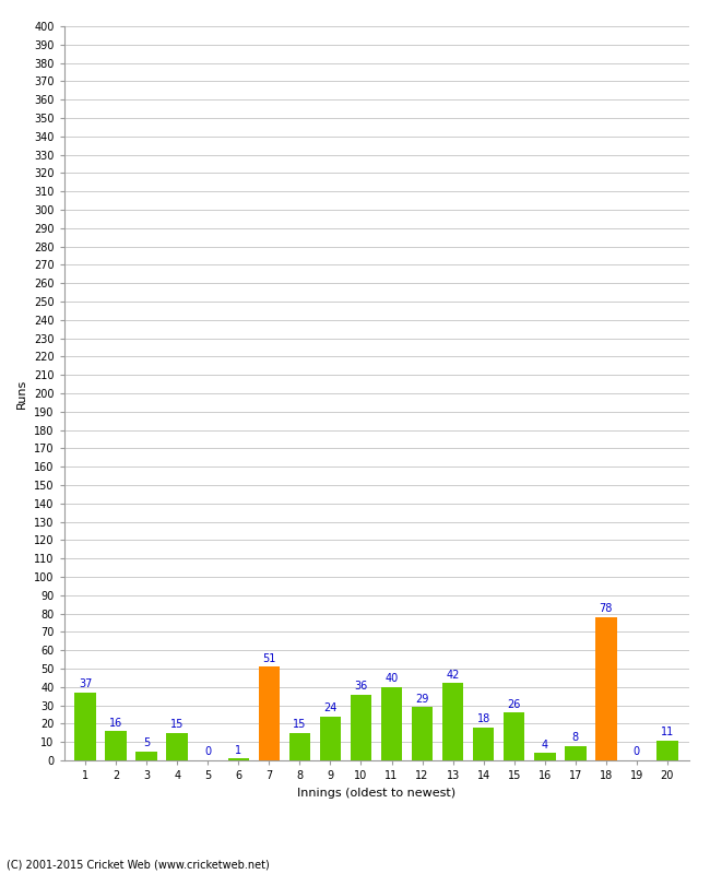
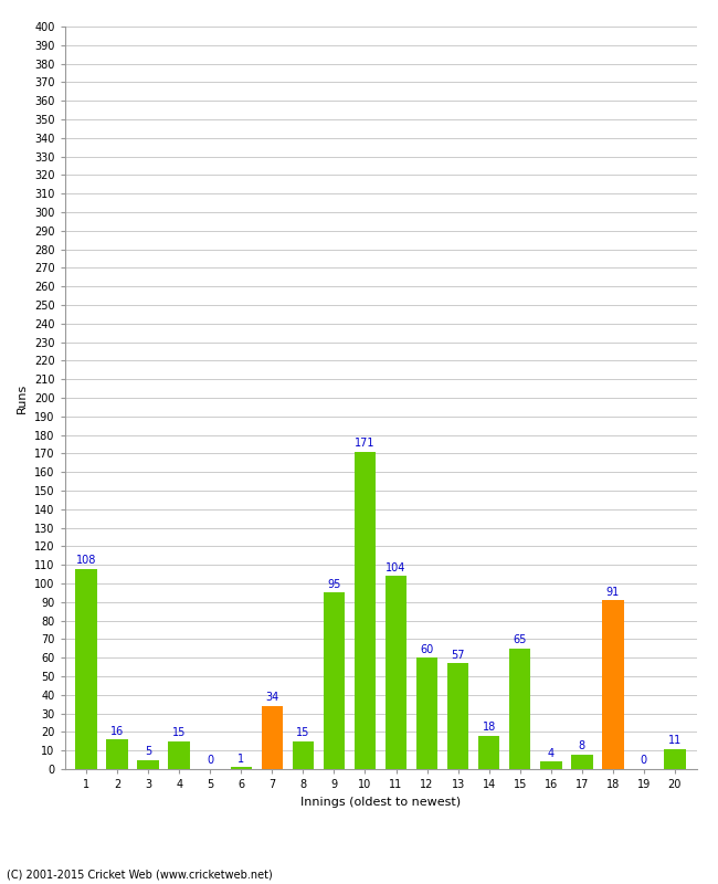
1: 37 -> 108
7: 51 -> 34
9: 24 -> 95
10: 36 -> 171
11: 40 -> 104
12: 29 -> 60
13: 42 -> 57
15: 26 -> 65
18: 78 -> 91
